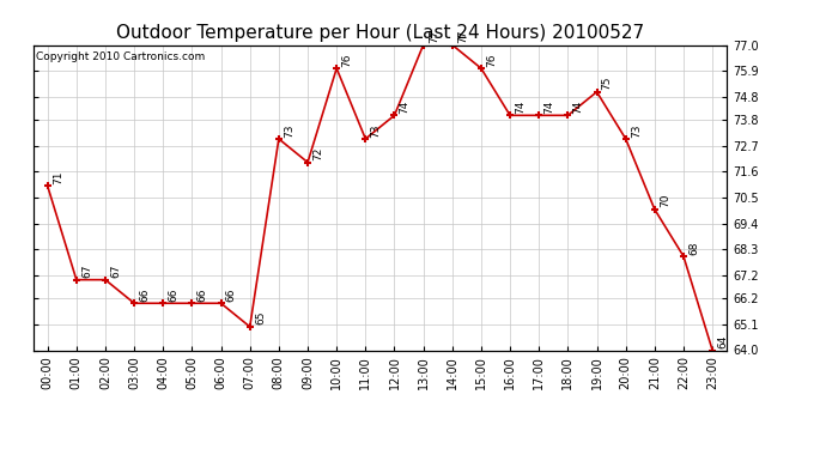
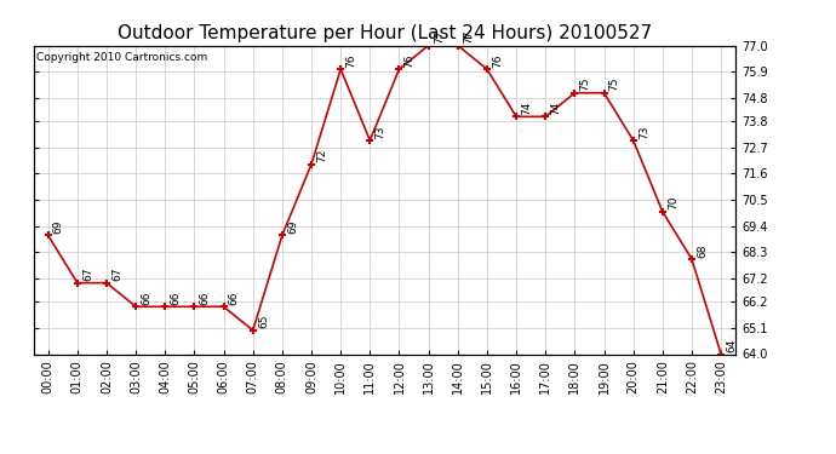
00:00: 71 -> 69
08:00: 73 -> 69
12:00: 74 -> 76
18:00: 74 -> 75
